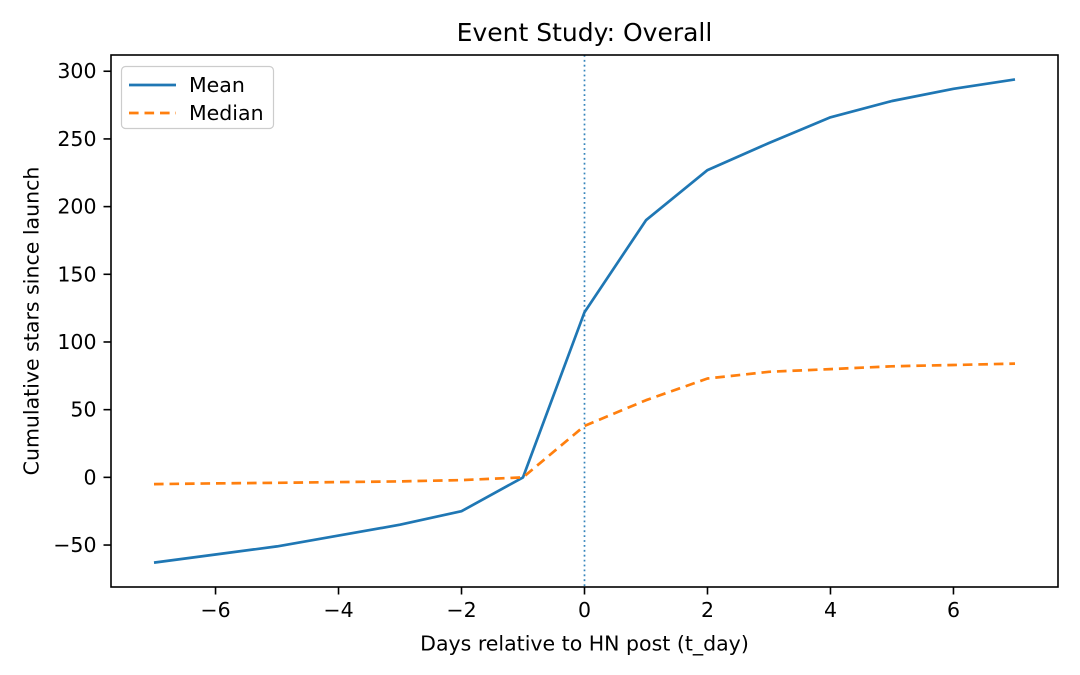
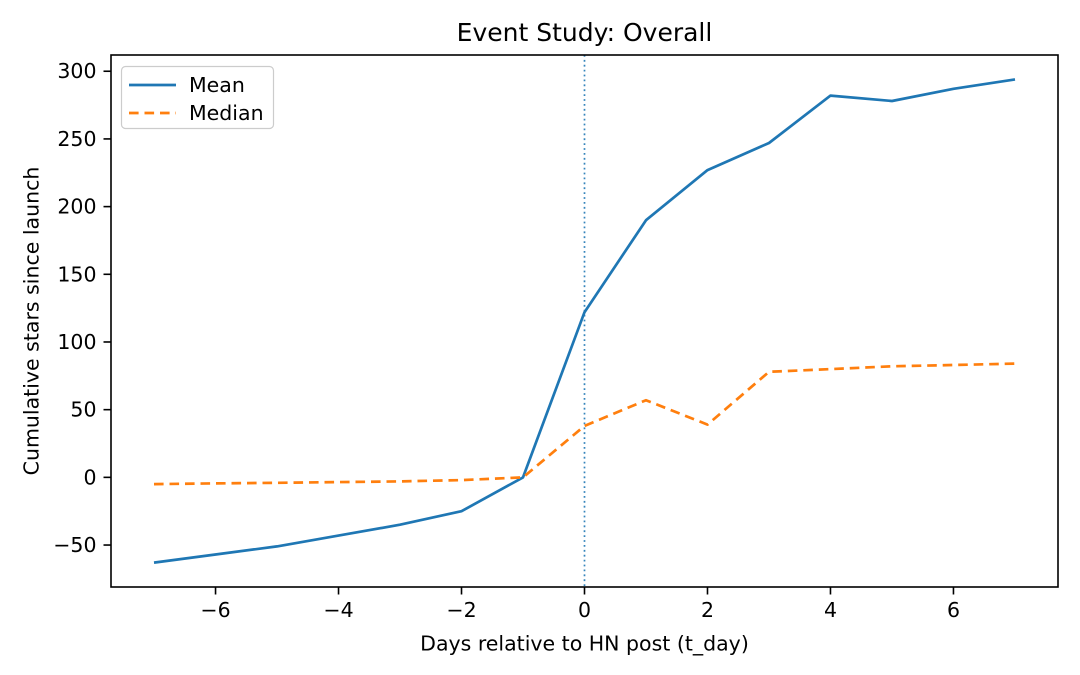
Median/2: 73 -> 39
Mean/4: 266 -> 282
